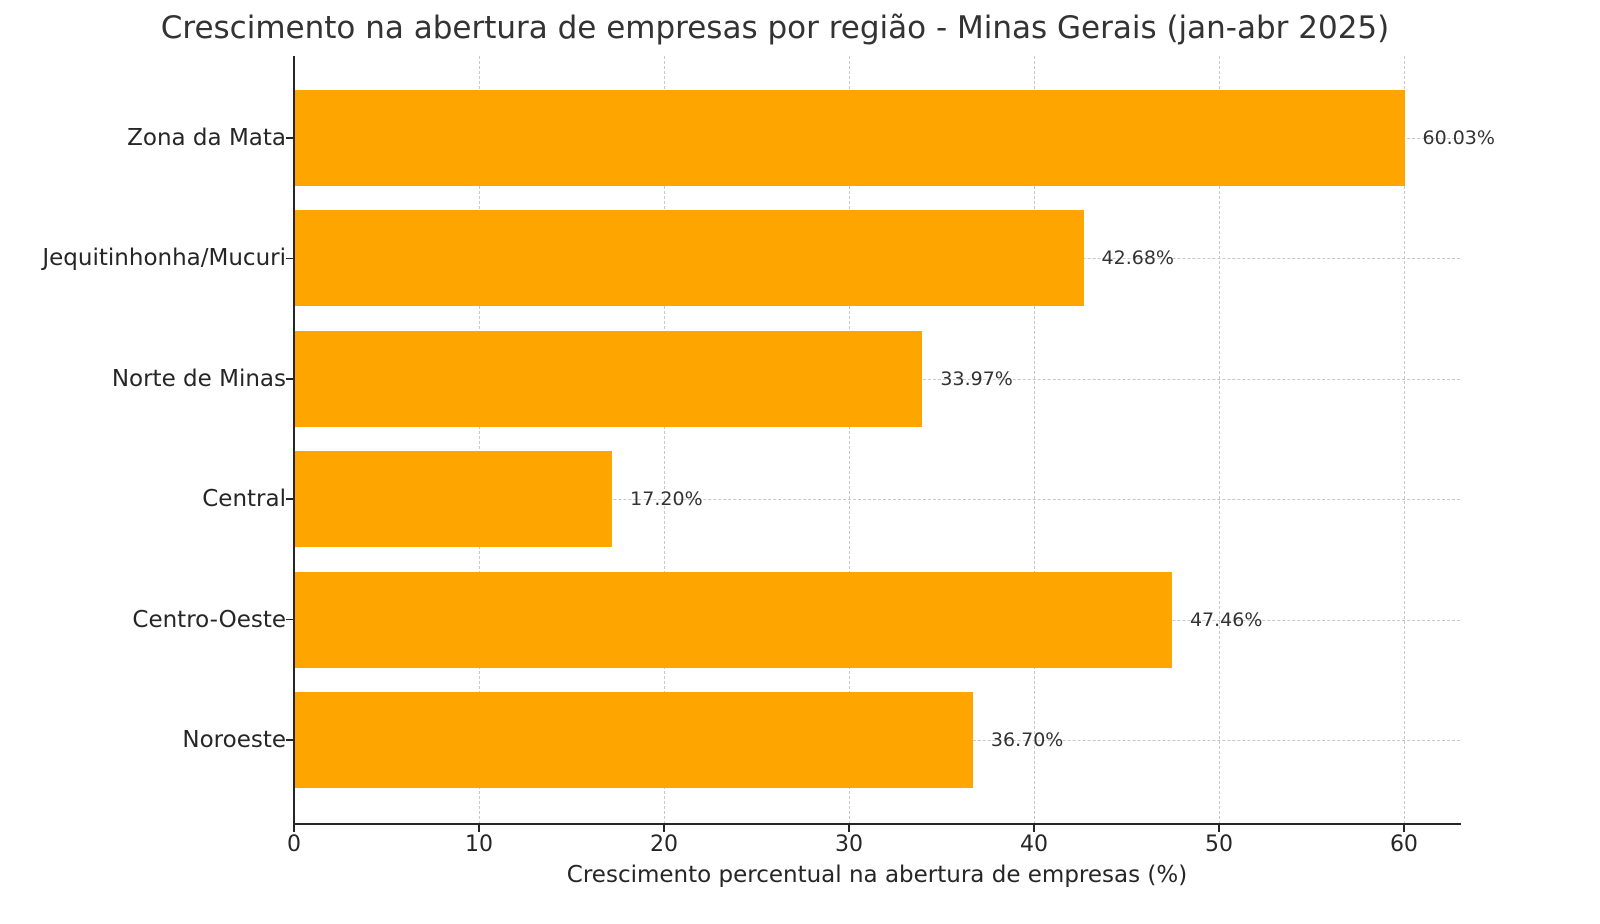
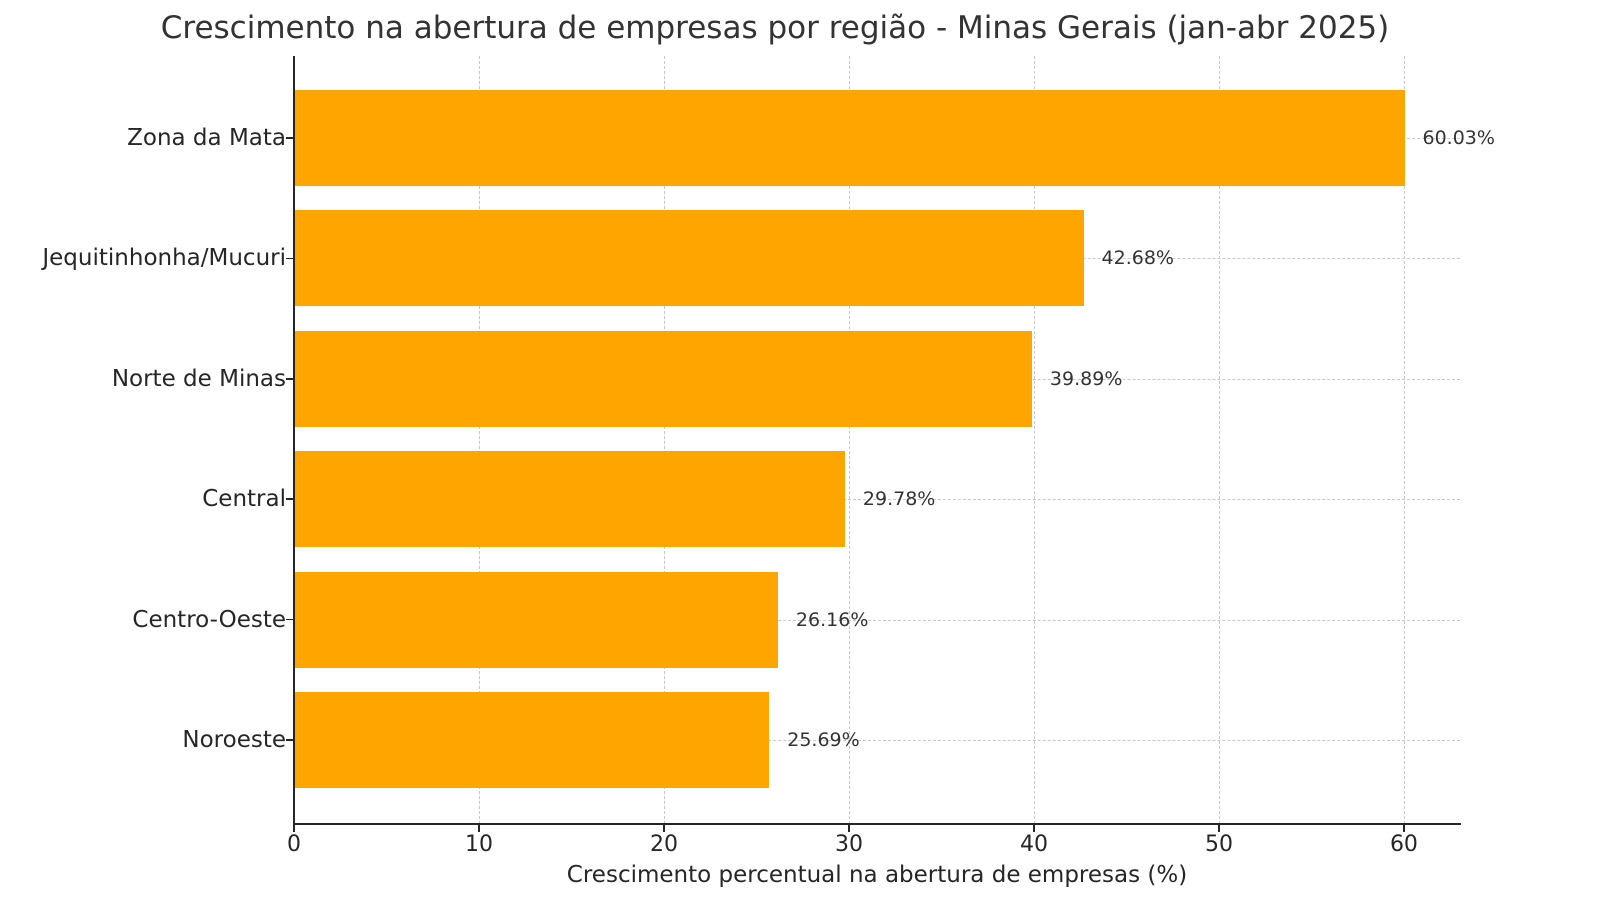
Norte de Minas: 33.97% -> 39.89%
Central: 17.20% -> 29.78%
Centro-Oeste: 47.46% -> 26.16%
Noroeste: 36.70% -> 25.69%
